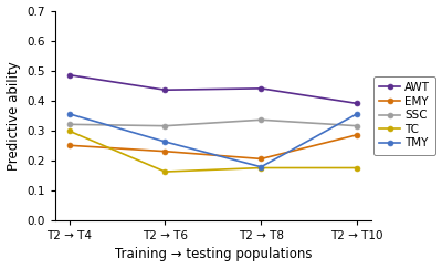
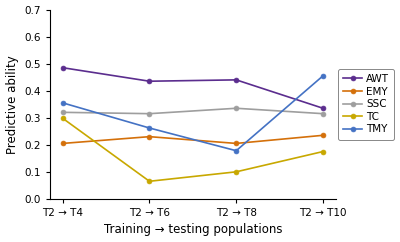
EMY/T2 → T4: 0.250 -> 0.205
TC/T2 → T6: 0.162 -> 0.065
TC/T2 → T8: 0.175 -> 0.100
AWT/T2 → T10: 0.390 -> 0.335
EMY/T2 → T10: 0.285 -> 0.235
TMY/T2 → T10: 0.355 -> 0.455
